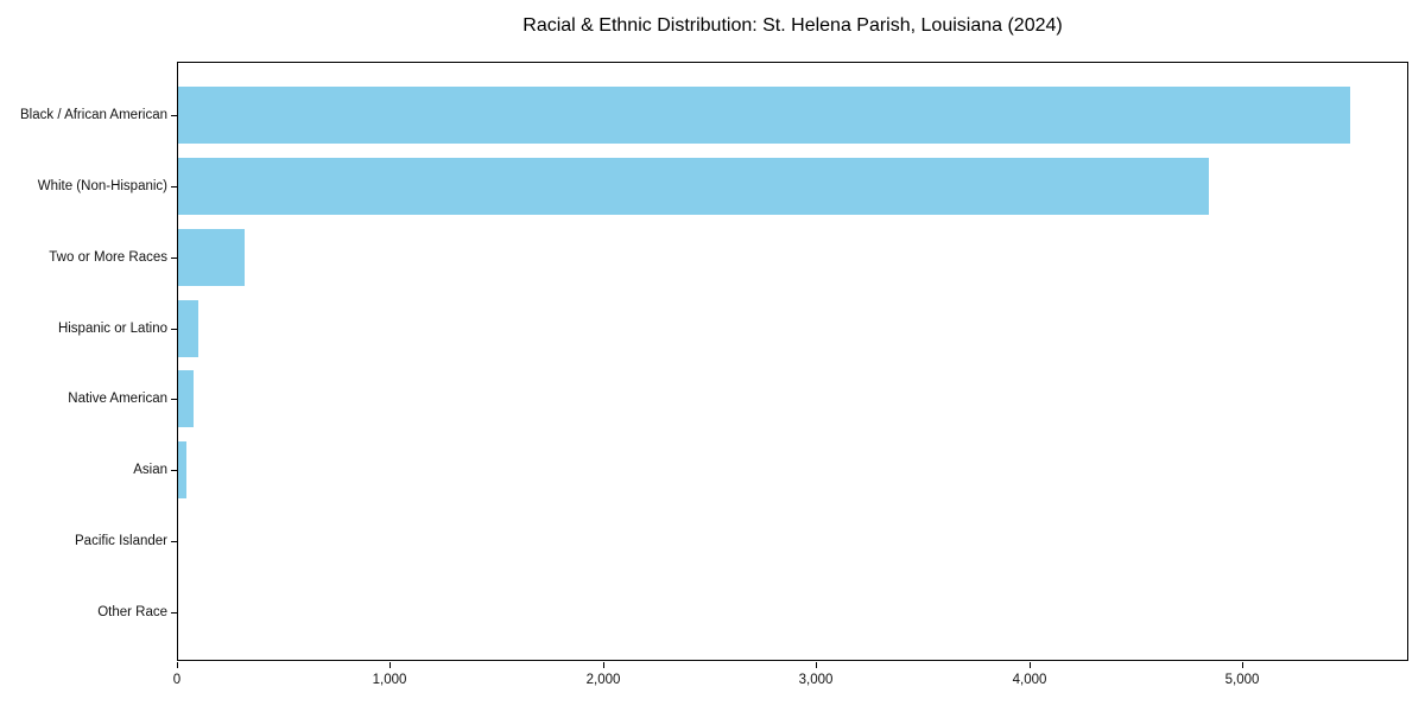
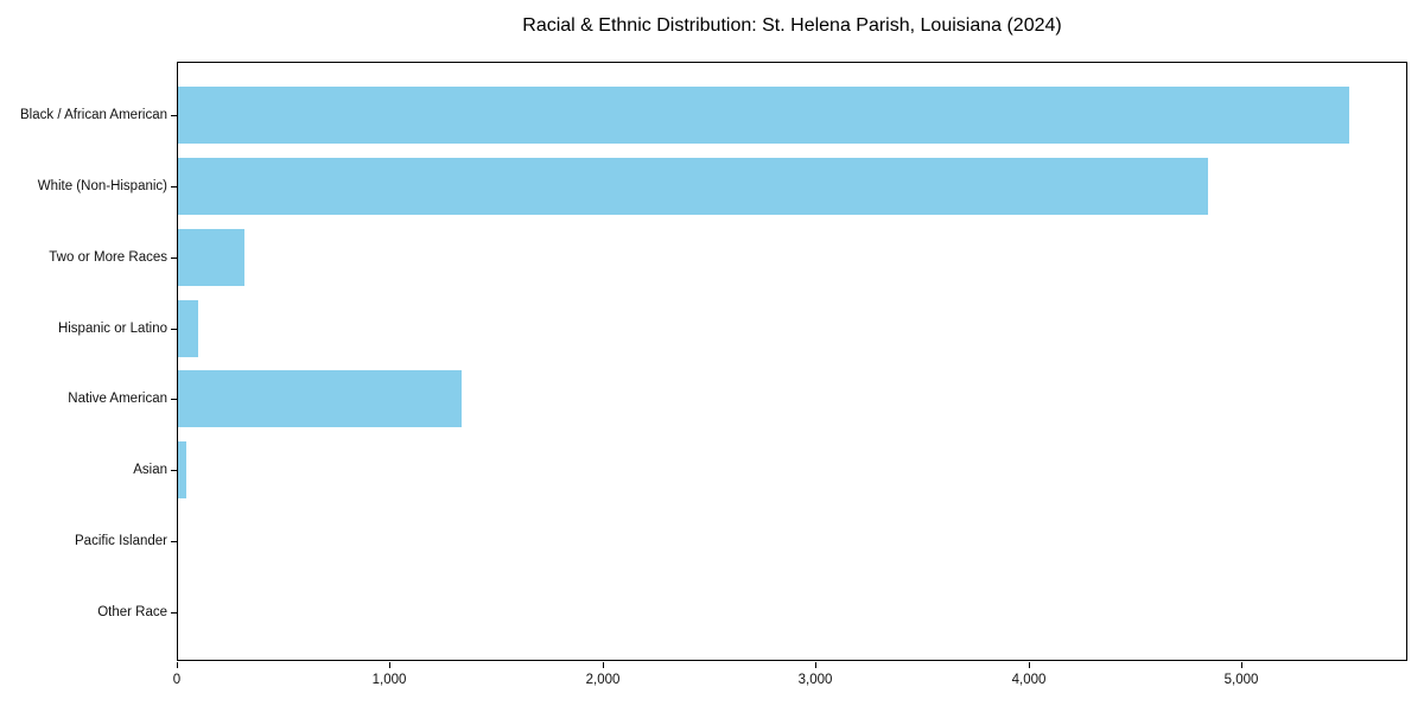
Native American: 70 -> 1330
